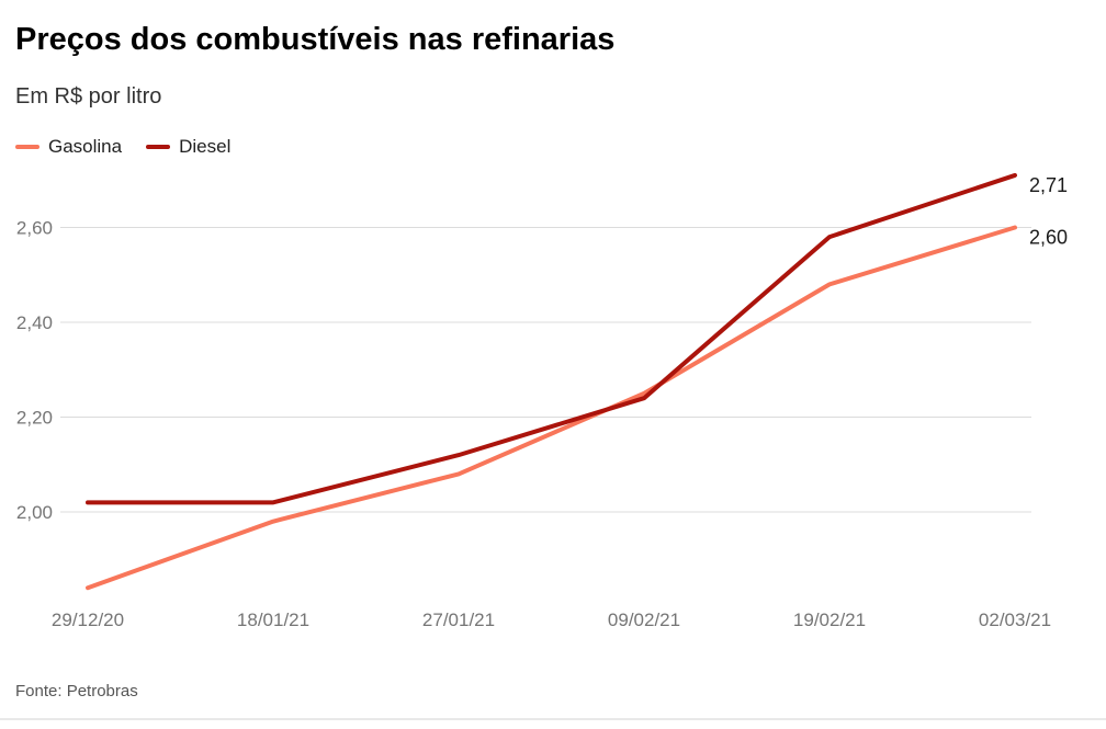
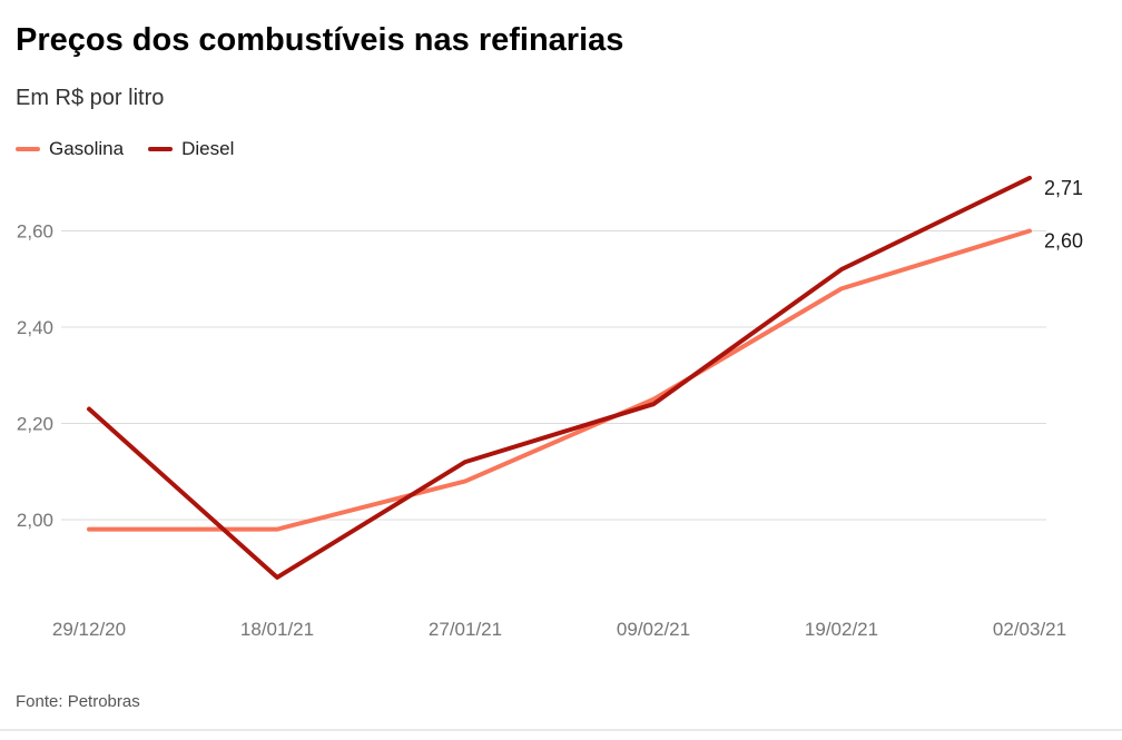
Gasolina/29/12/20: 1,84 -> 1,98
Diesel/29/12/20: 2,02 -> 2,23
Diesel/18/01/21: 2,02 -> 1,88
Diesel/19/02/21: 2,58 -> 2,52
